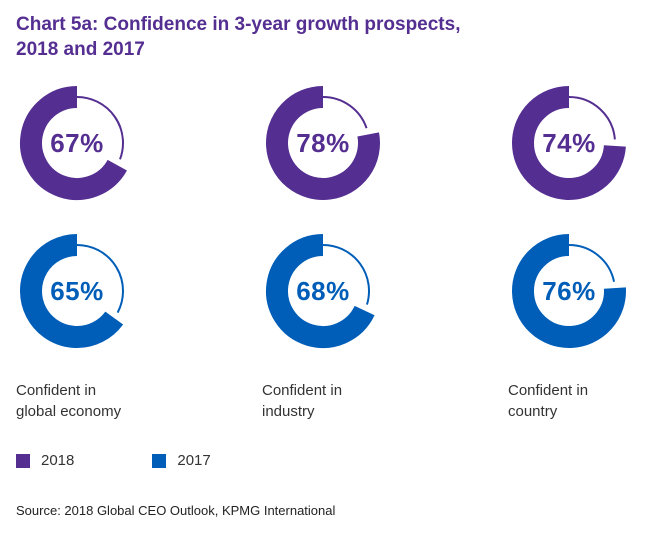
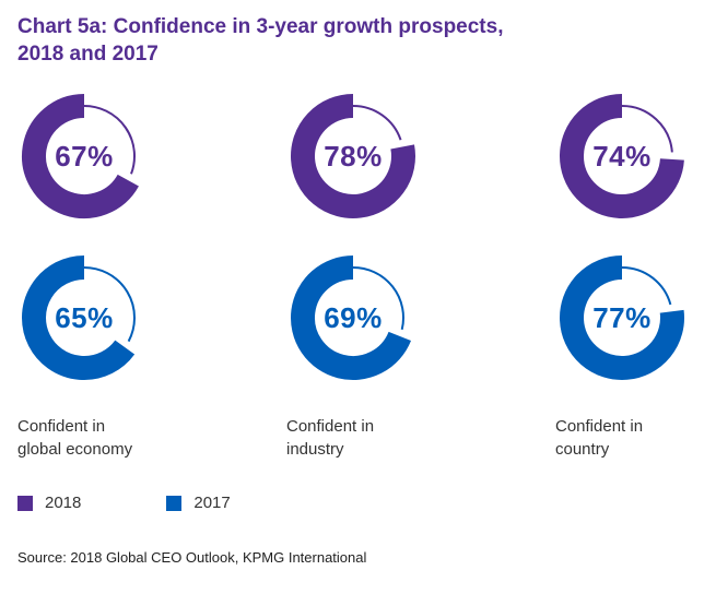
2017/Confident in industry: 68% -> 69%
2017/Confident in country: 76% -> 77%
